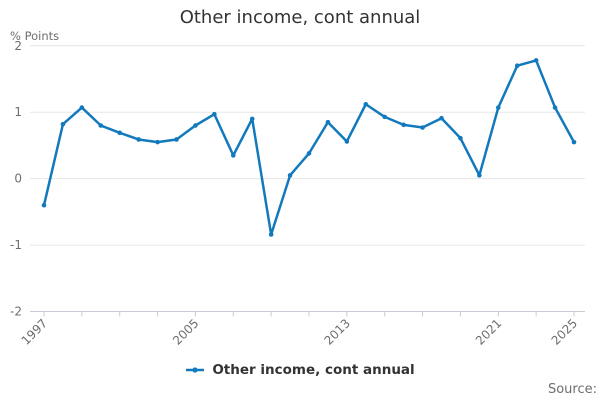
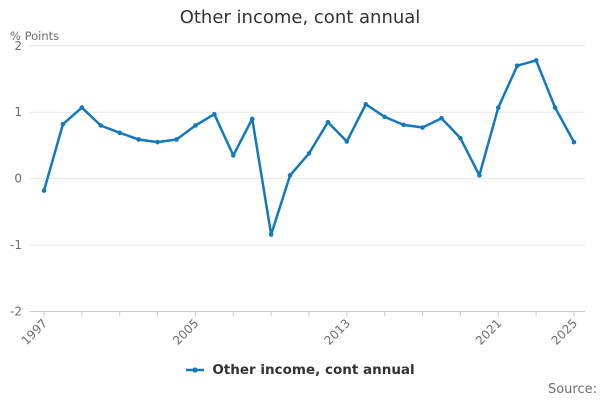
1997: -0.4 -> -0.2
